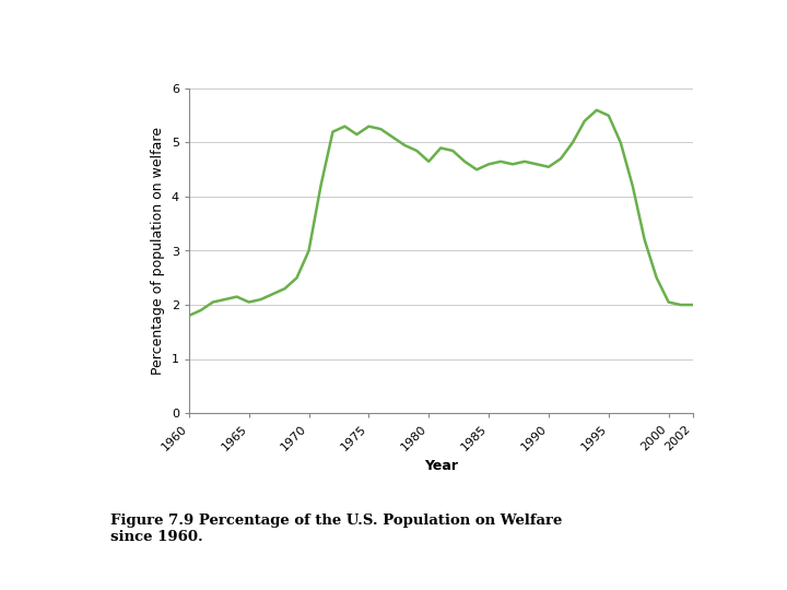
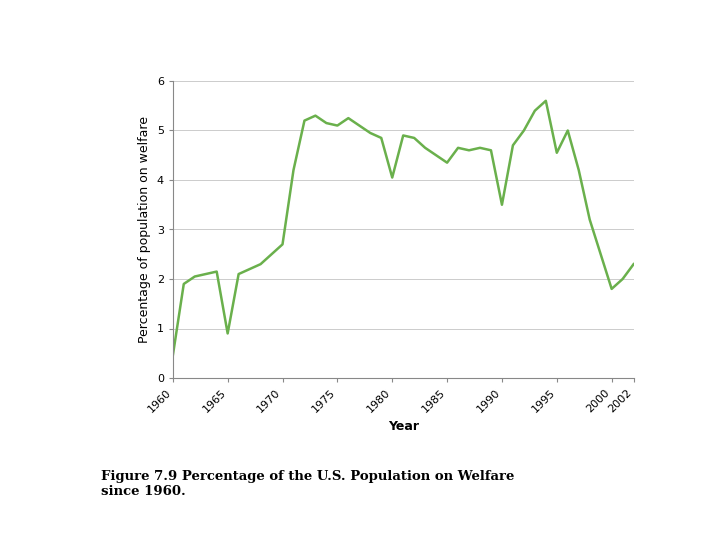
1960: 1.80 -> 0.45
1965: 2.05 -> 0.90
1970: 3.00 -> 2.70
1975: 5.30 -> 5.10
1980: 4.65 -> 4.05
1985: 4.60 -> 4.35
1990: 4.55 -> 3.50
1995: 5.50 -> 4.55
2000: 2.05 -> 1.80
2002: 2.00 -> 2.30
